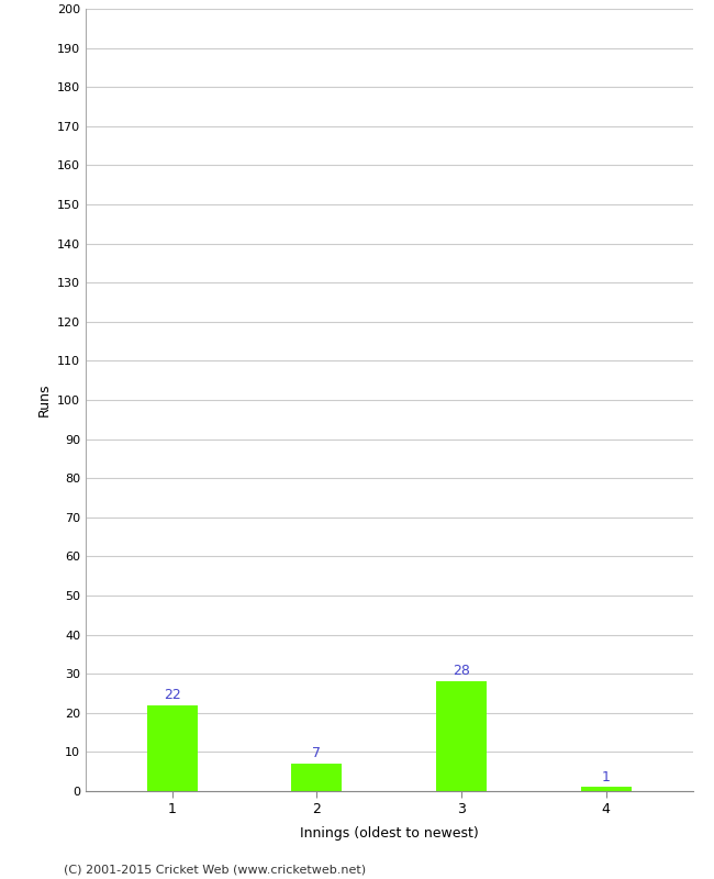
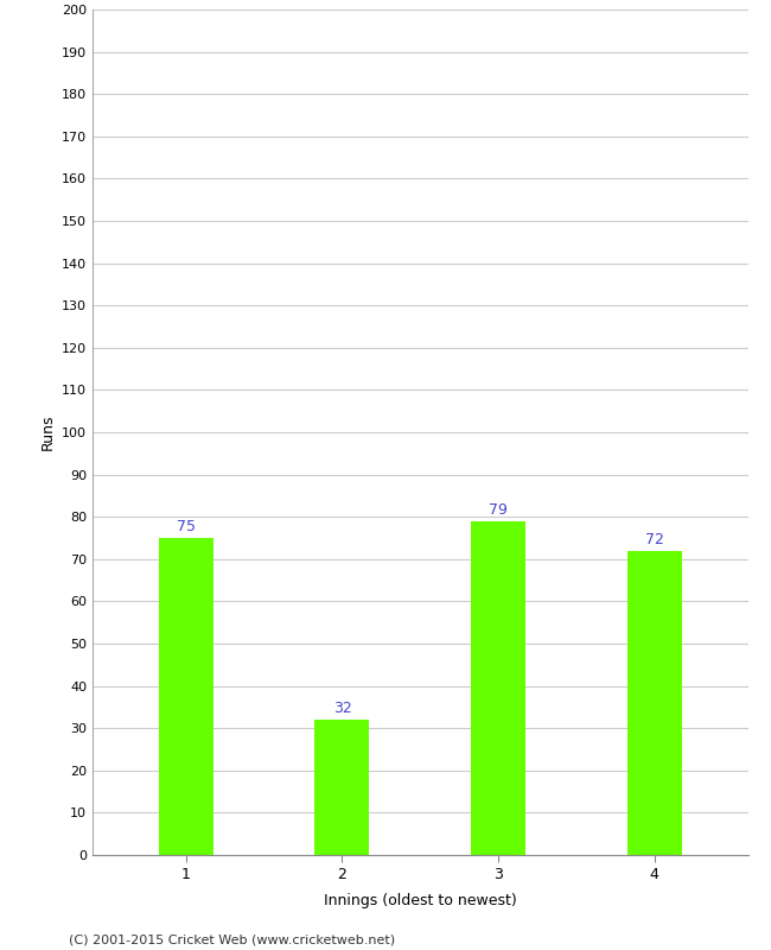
1: 22 -> 75
2: 7 -> 32
3: 28 -> 79
4: 1 -> 72
